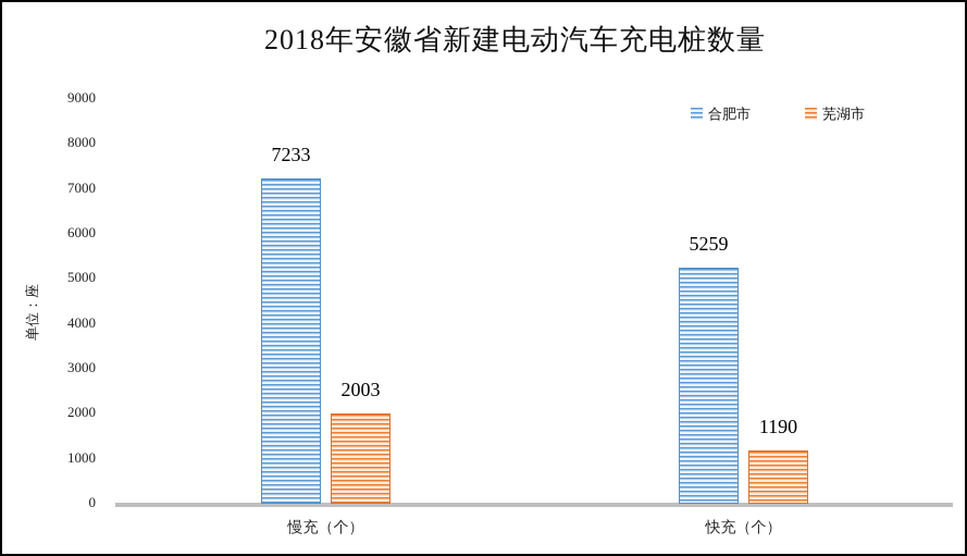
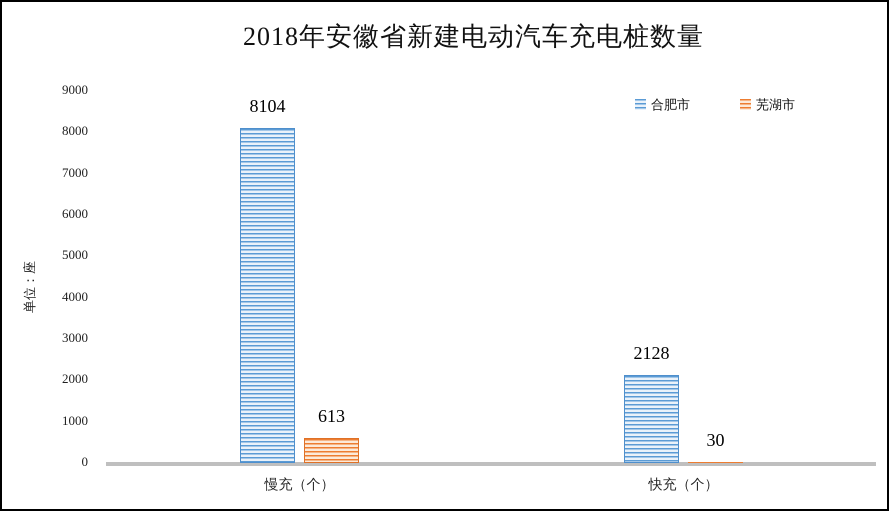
合肥市/慢充（个）: 7233 -> 8104
芜湖市/慢充（个）: 2003 -> 613
合肥市/快充（个）: 5259 -> 2128
芜湖市/快充（个）: 1190 -> 30
